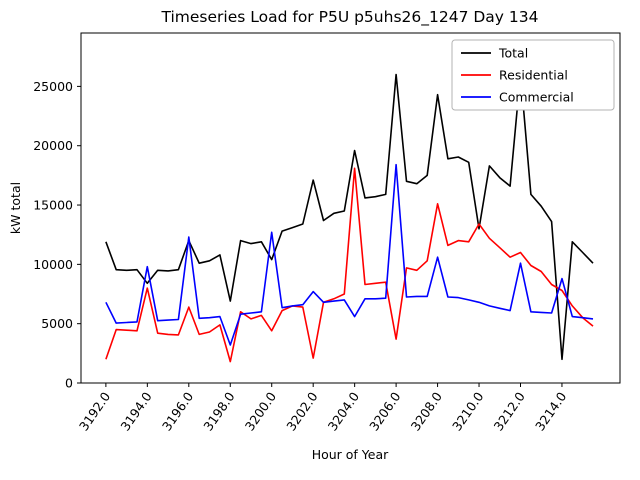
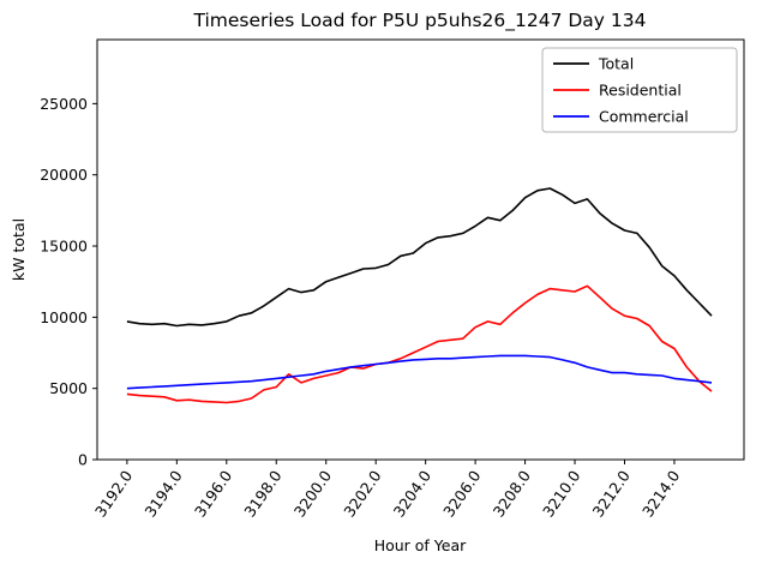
Total/3192.0: 11900 -> 9700
Residential/3192.0: 2000 -> 4600
Commercial/3192.0: 6800 -> 5000
Total/3194.0: 8400 -> 9400
Residential/3194.0: 8000 -> 4200
Commercial/3194.0: 9800 -> 5200
Total/3196.0: 12000 -> 9700
Residential/3196.0: 6400 -> 4000
Commercial/3196.0: 12300 -> 5400
Total/3198.0: 6900 -> 11400
Residential/3198.0: 1800 -> 5100
Commercial/3198.0: 3200 -> 5700
Total/3200.0: 10400 -> 12500
Residential/3200.0: 4400 -> 5900
Commercial/3200.0: 12700 -> 6200
Total/3202.0: 17100 -> 13400
Residential/3202.0: 2100 -> 6700
Commercial/3202.0: 7700 -> 6700
Total/3204.0: 19600 -> 15200
Residential/3204.0: 18100 -> 7900
Commercial/3204.0: 5600 -> 7000
Total/3206.0: 26000 -> 16400
Residential/3206.0: 3700 -> 9300
Commercial/3206.0: 18400 -> 7200
Total/3208.0: 24300 -> 18400
Residential/3208.0: 15100 -> 11000
Commercial/3208.0: 10600 -> 7300
Total/3210.0: 13000 -> 18000
Residential/3210.0: 13400 -> 11800
Total/3212.0: 26100 -> 16100
Residential/3212.0: 11000 -> 10100
Commercial/3212.0: 10100 -> 6100
Total/3214.0: 2000 -> 12900
Commercial/3214.0: 8800 -> 5700
